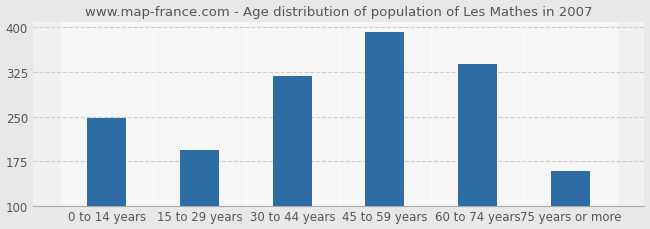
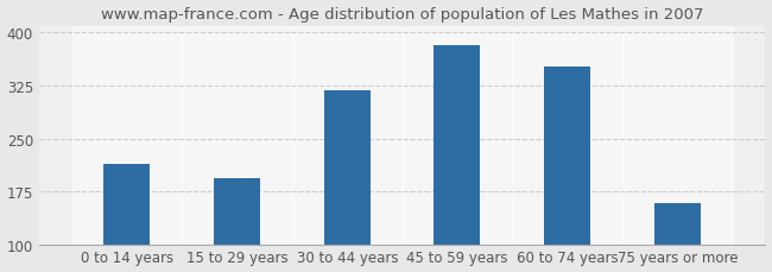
0 to 14 years: 248 -> 214
45 to 59 years: 393 -> 382
60 to 74 years: 338 -> 352
